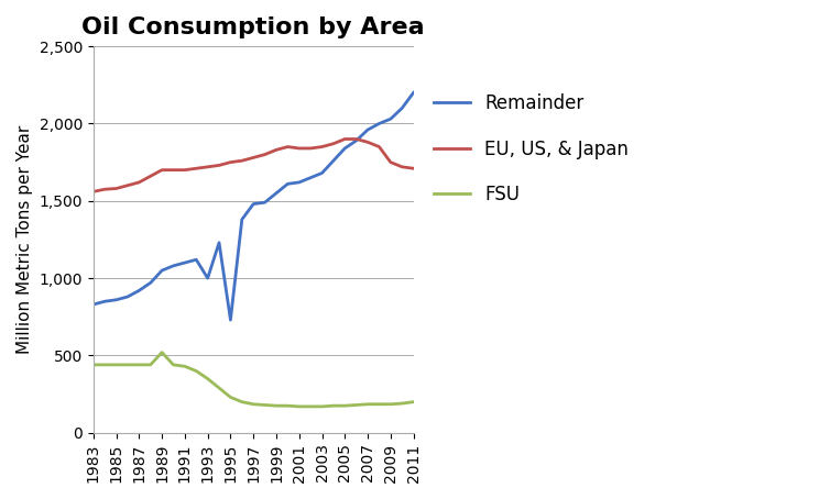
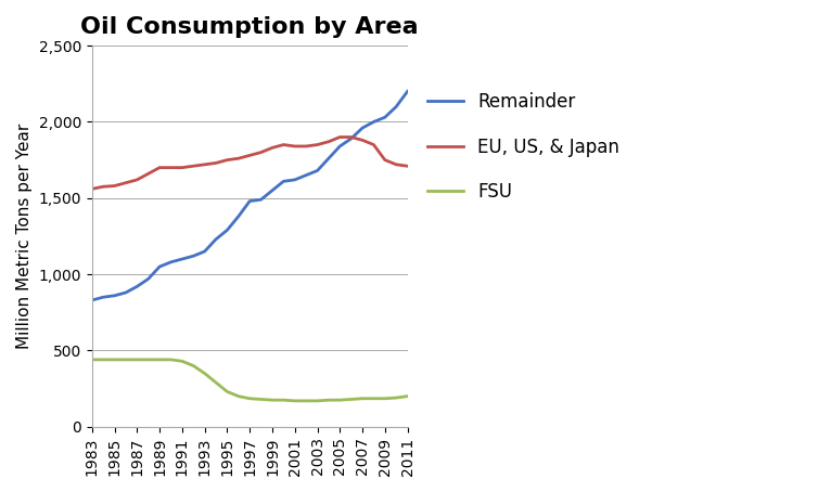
FSU/1989: 520 -> 440
Remainder/1993: 1,000 -> 1,150
Remainder/1995: 730 -> 1,290
